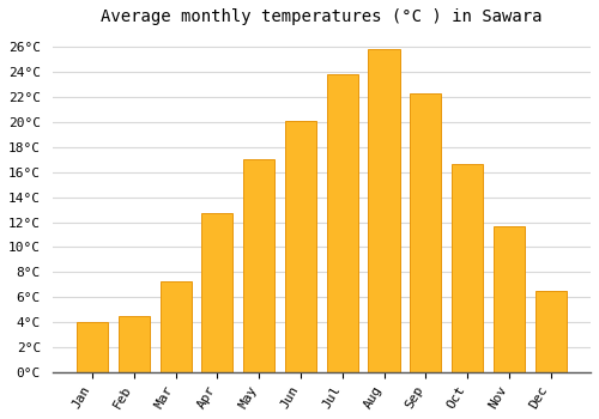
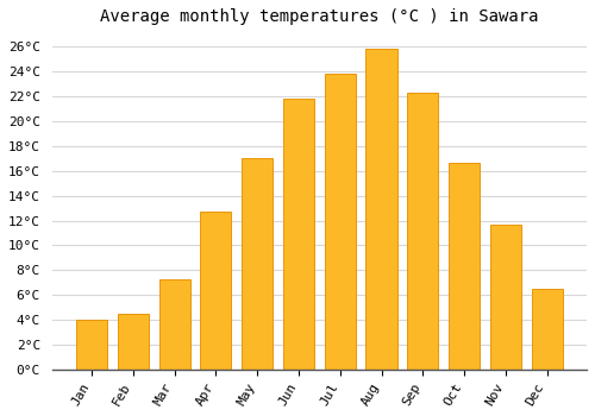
Jun: 20.1°C -> 21.8°C
